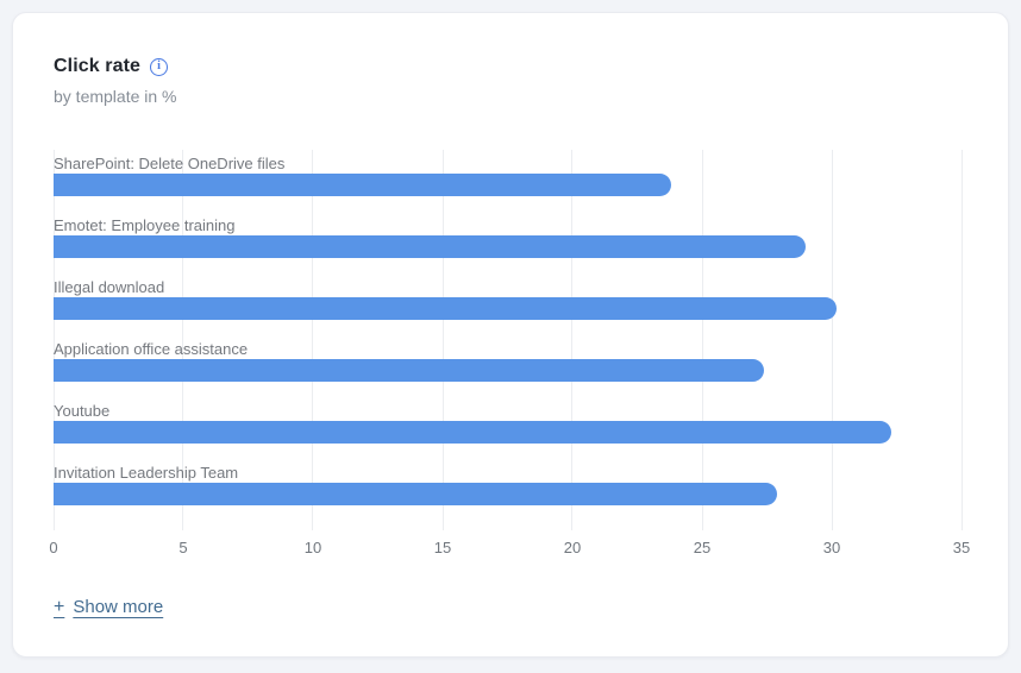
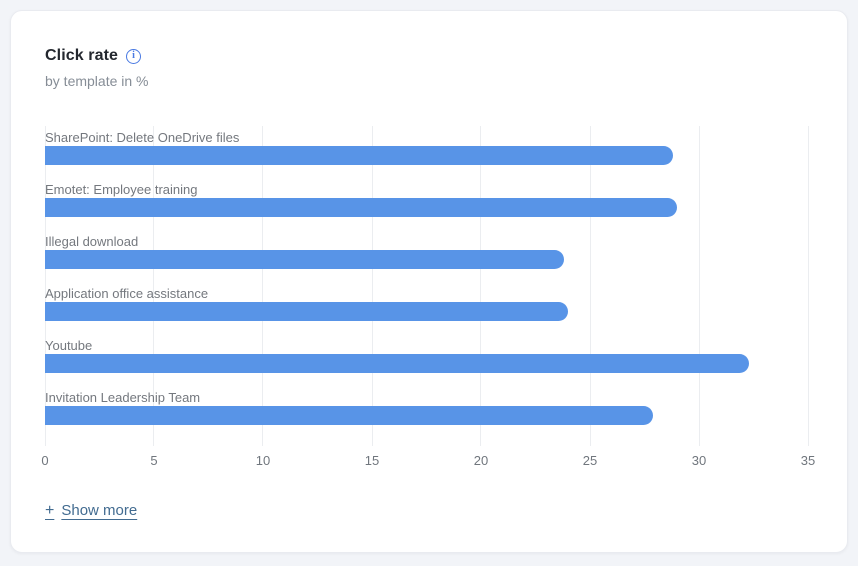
SharePoint: Delete OneDrive files: 23.8 -> 28.8
Illegal download: 30.2 -> 23.8
Application office assistance: 27.4 -> 24.0
